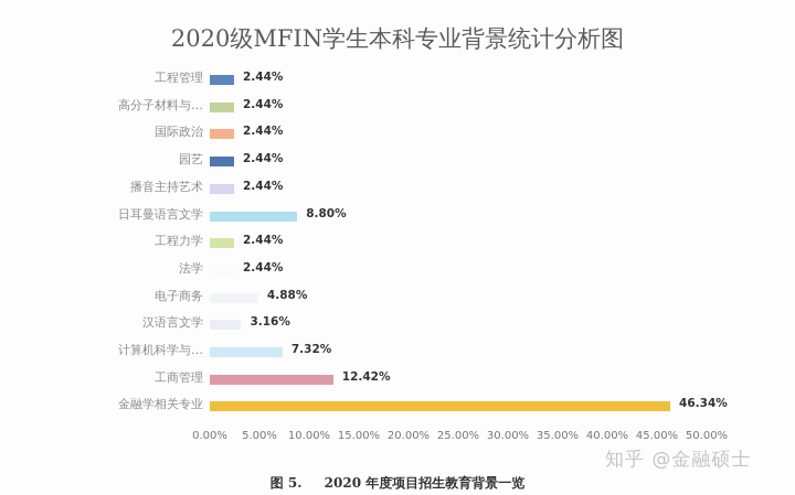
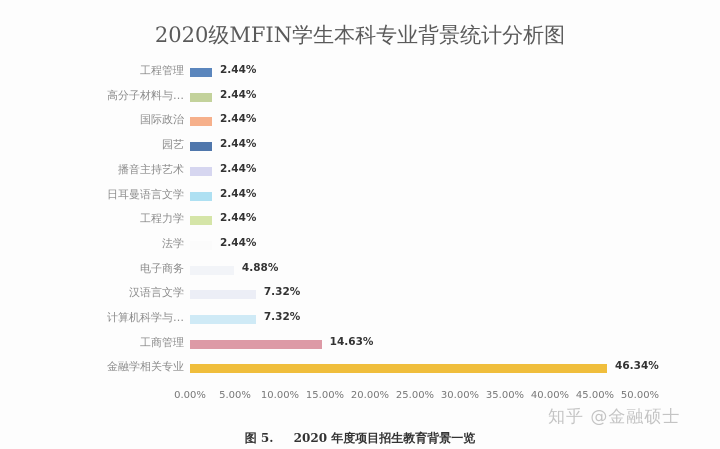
日耳曼语言文学: 8.80% -> 2.44%
汉语言文学: 3.16% -> 7.32%
工商管理: 12.42% -> 14.63%
